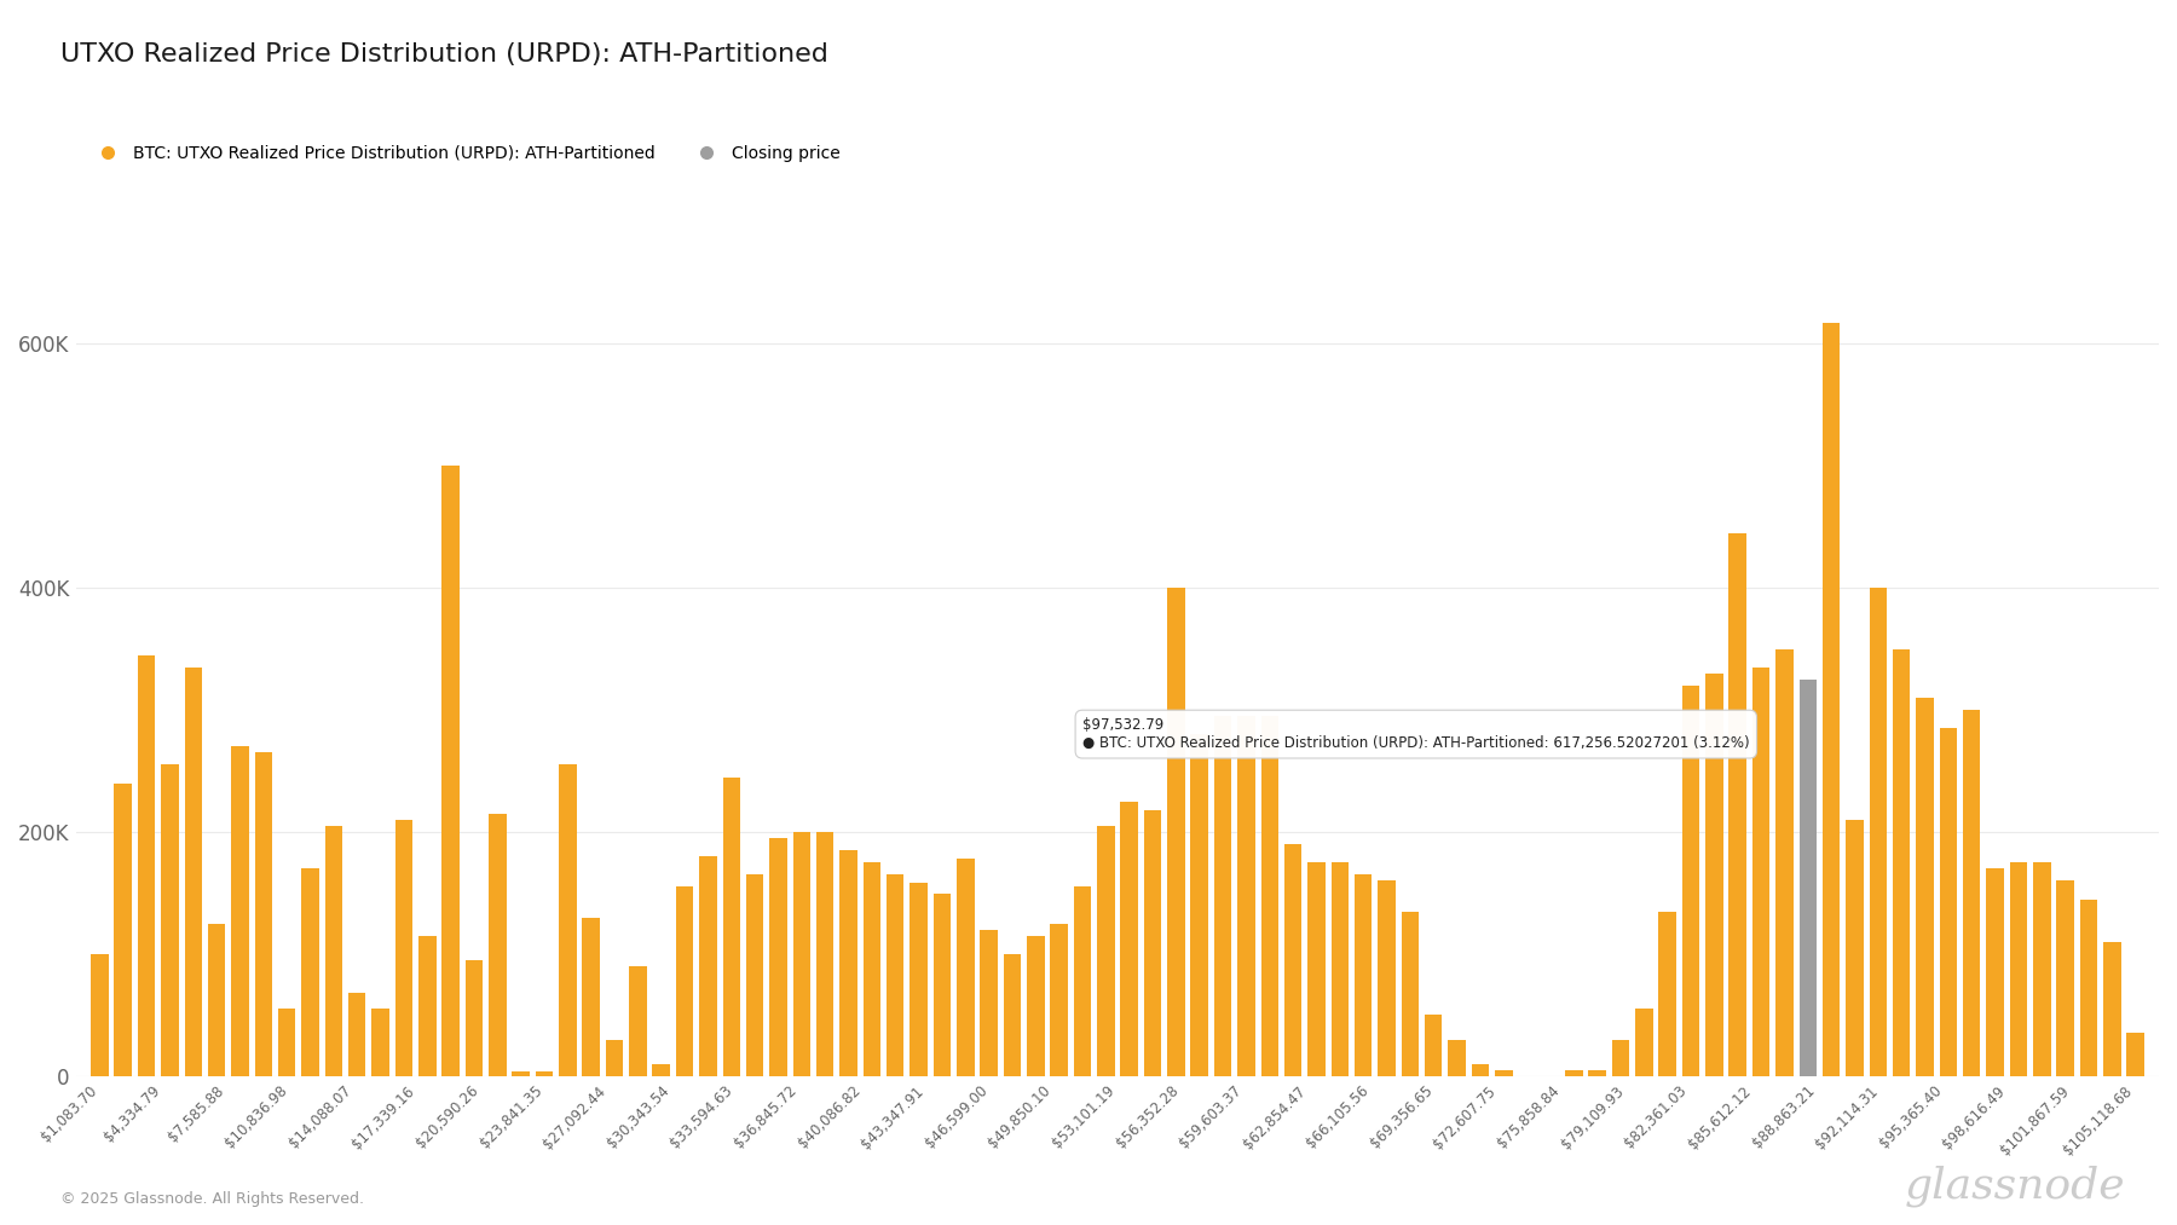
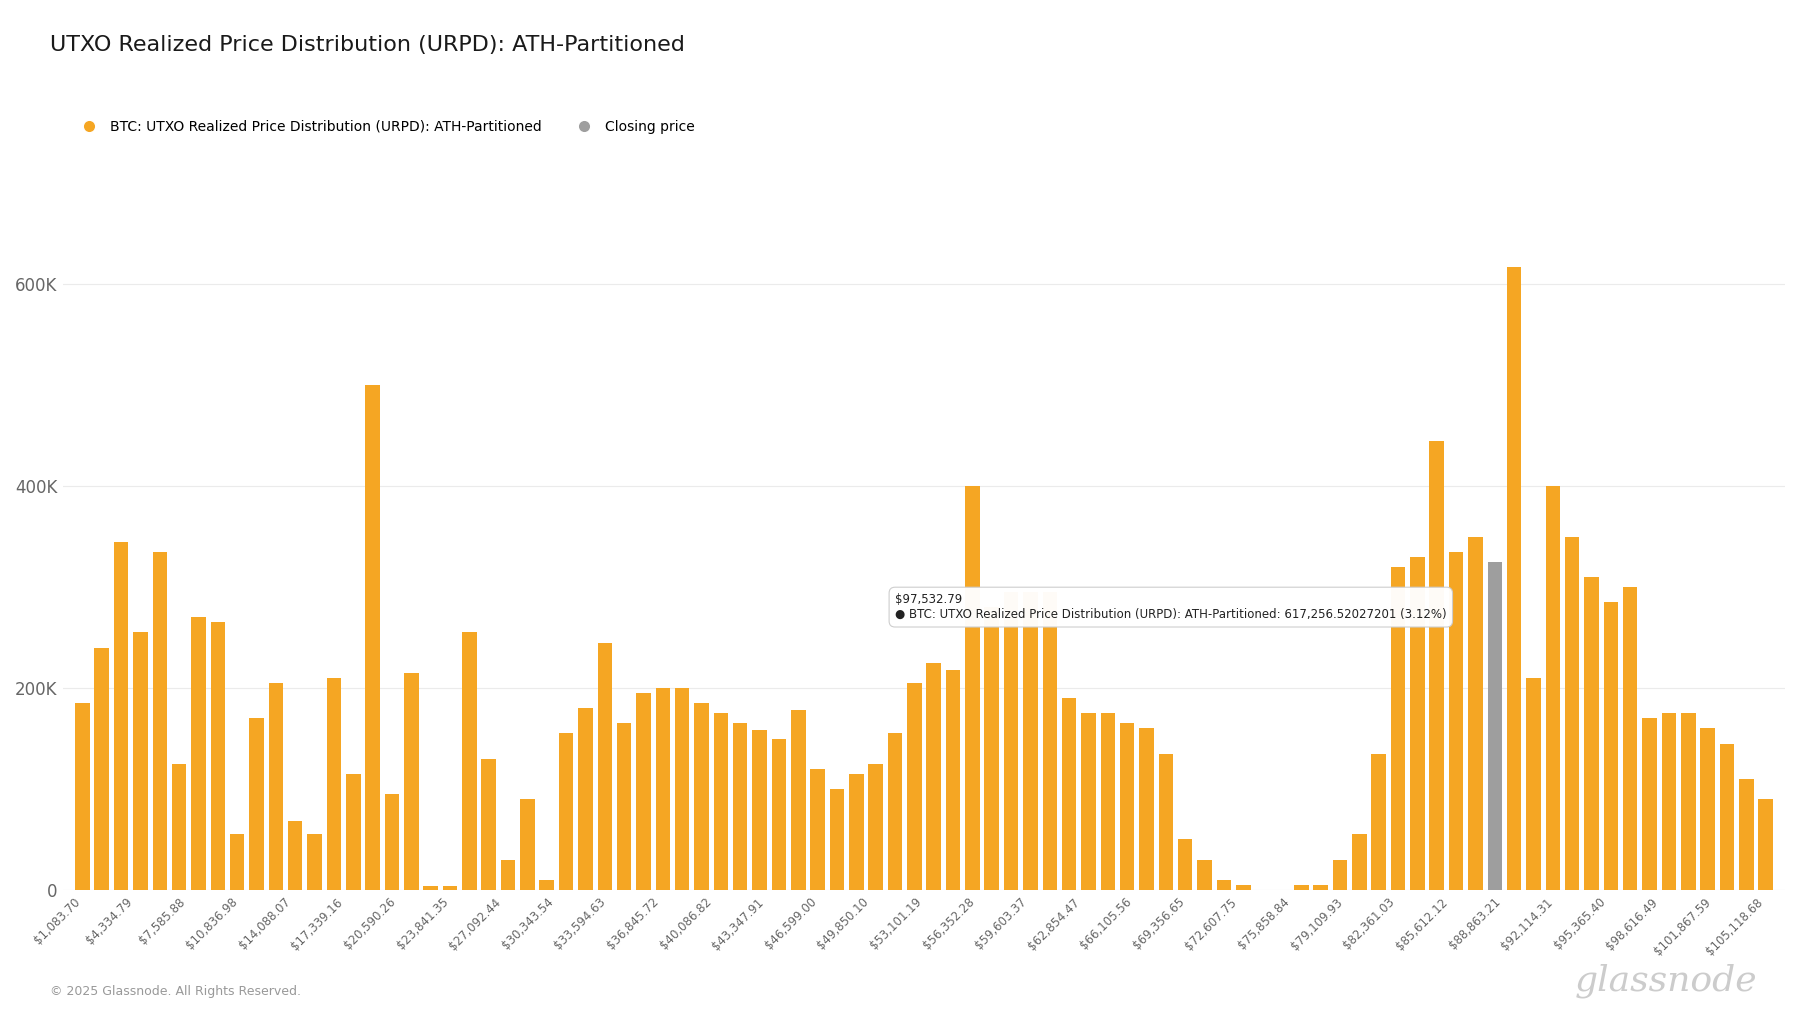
$1,083.70: 100K -> 185K
$105,118.68: 36K -> 90K
